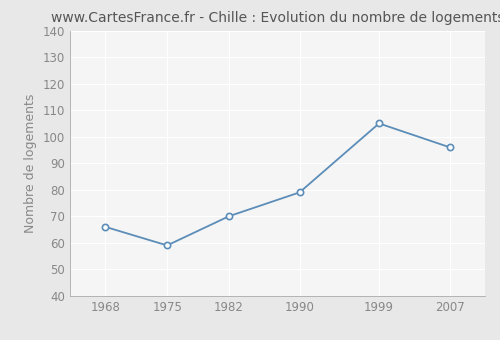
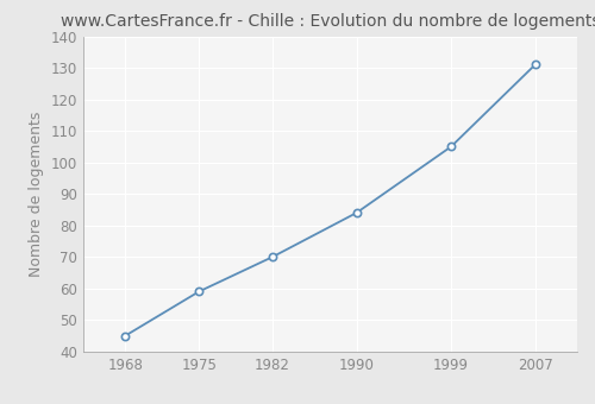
1968: 66 -> 45
1990: 79 -> 84
2007: 96 -> 131
